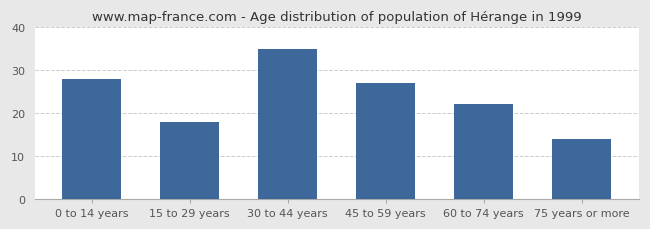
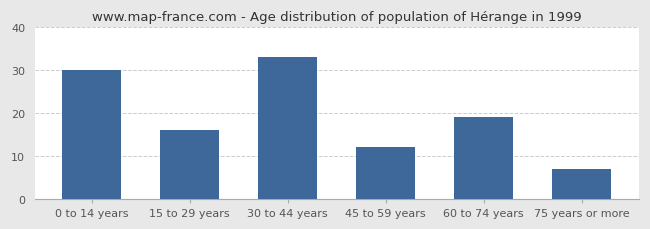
0 to 14 years: 28 -> 30
15 to 29 years: 18 -> 16
30 to 44 years: 35 -> 33
45 to 59 years: 27 -> 12
60 to 74 years: 22 -> 19
75 years or more: 14 -> 7
